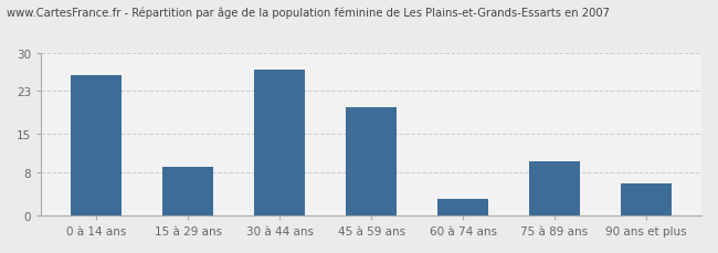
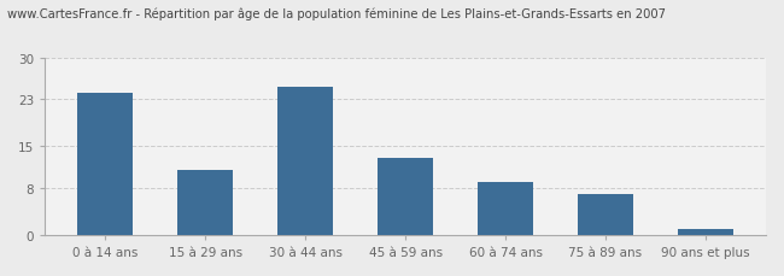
0 à 14 ans: 26 -> 24
15 à 29 ans: 9 -> 11
30 à 44 ans: 27 -> 25
45 à 59 ans: 20 -> 13
60 à 74 ans: 3 -> 9
75 à 89 ans: 10 -> 7
90 ans et plus: 6 -> 1
